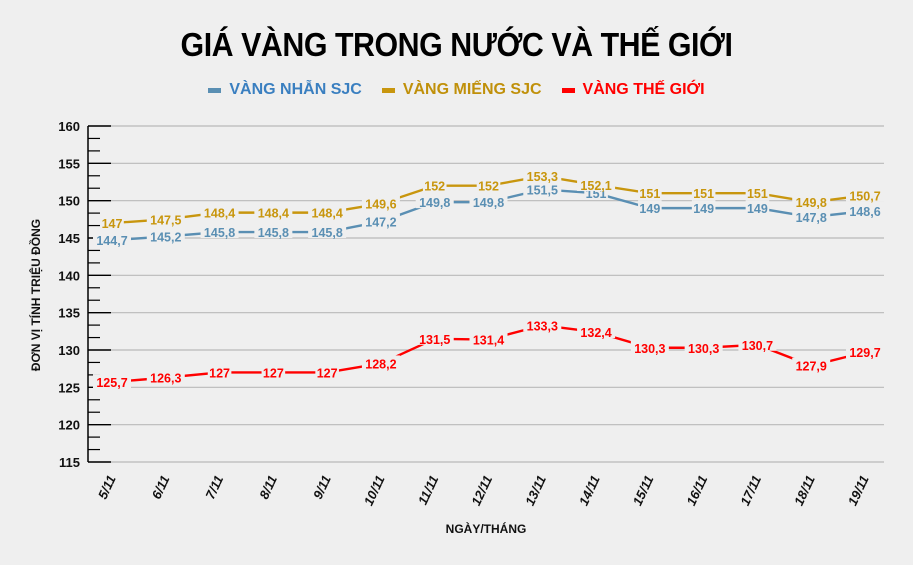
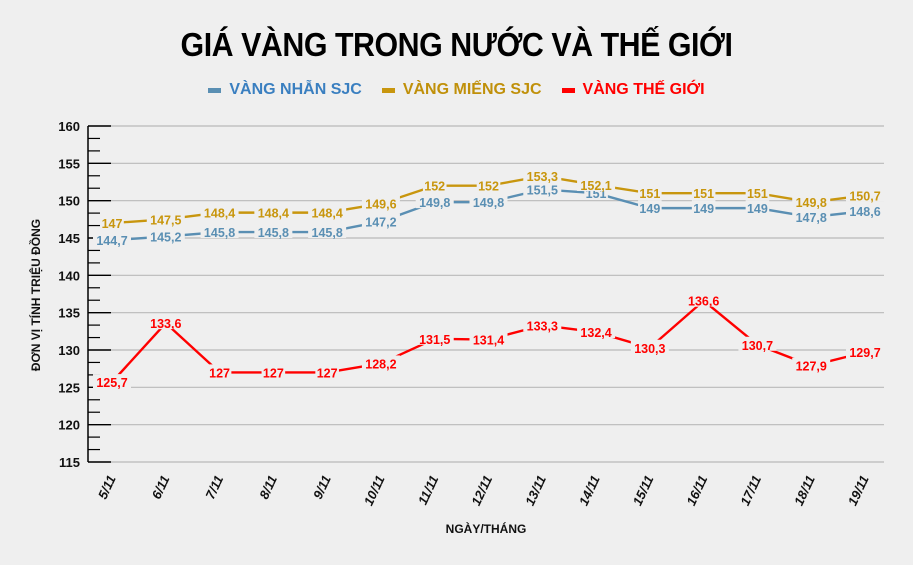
VÀNG THẾ GIỚI/6/11: 126,3 -> 133,6
VÀNG THẾ GIỚI/16/11: 130,3 -> 136,6
